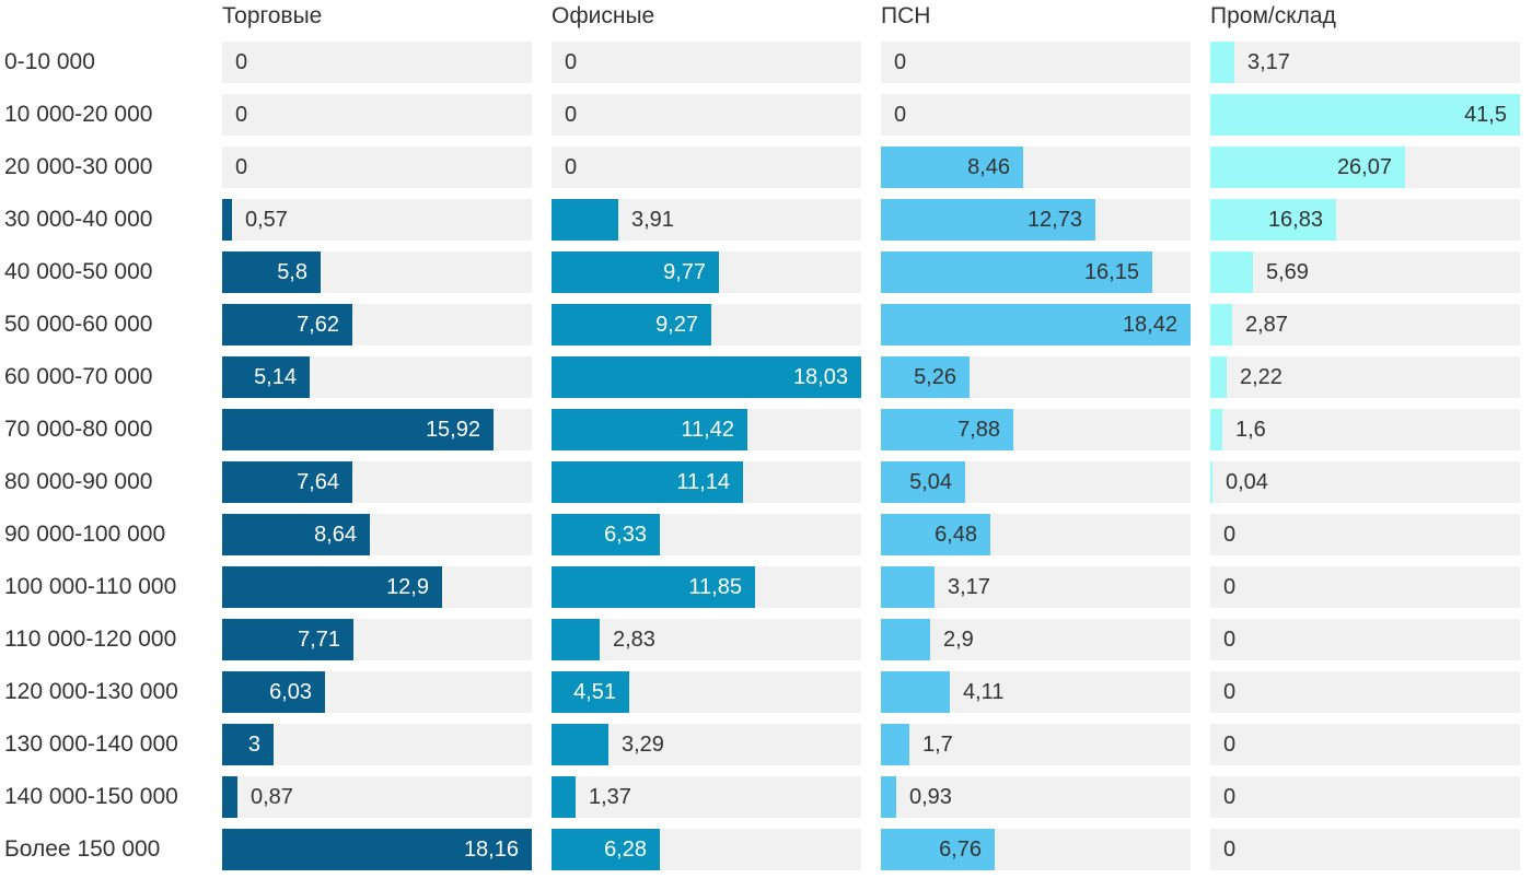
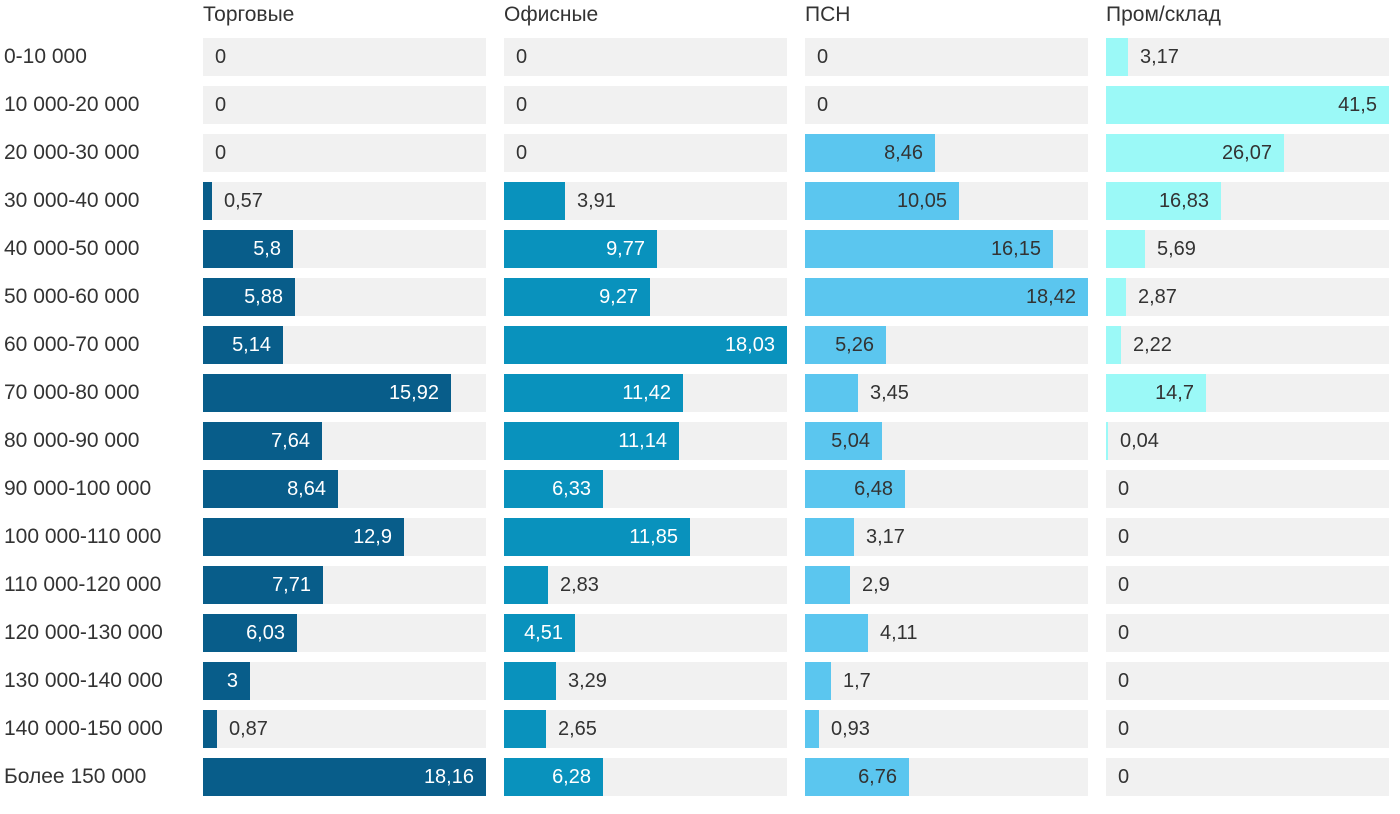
ПСН/30 000-40 000: 12,73 -> 10,05
Торговые/50 000-60 000: 7,62 -> 5,88
ПСН/70 000-80 000: 7,88 -> 3,45
Пром/склад/70 000-80 000: 1,6 -> 14,7
Офисные/140 000-150 000: 1,37 -> 2,65
